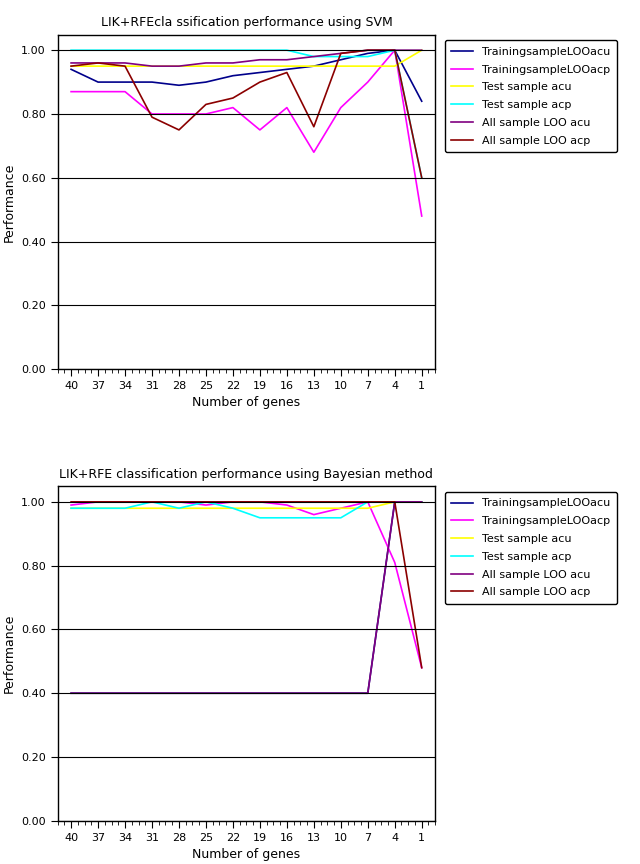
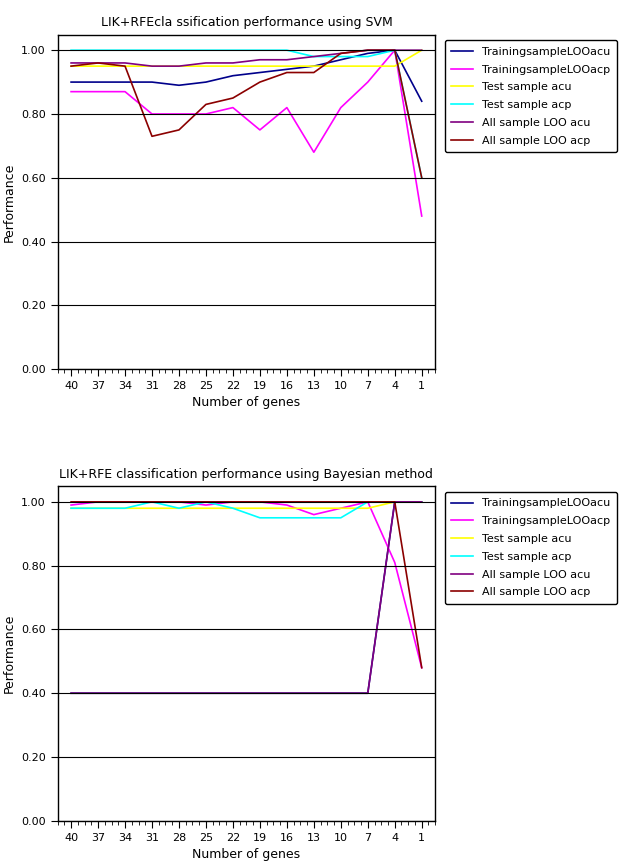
LIK+RFEcla ssification performance using SVM/TrainingsampleLOOacu/40: 0.94 -> 0.90
LIK+RFEcla ssification performance using SVM/All sample LOO acp/31: 0.79 -> 0.73
LIK+RFEcla ssification performance using SVM/All sample LOO acp/13: 0.76 -> 0.93
